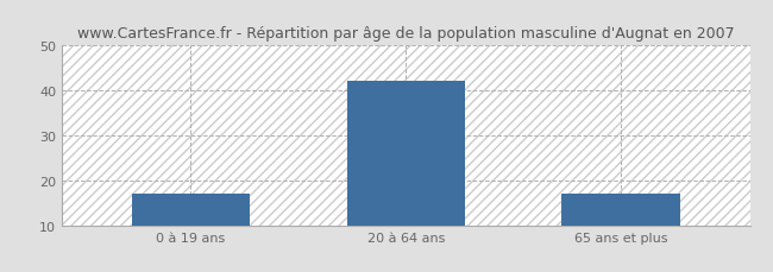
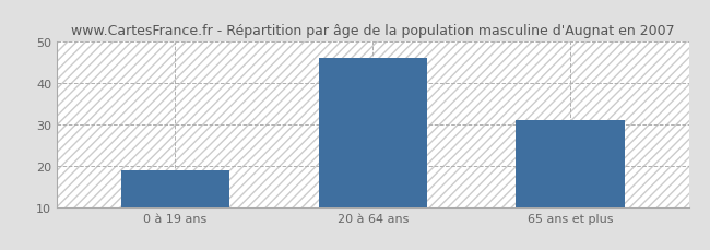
0 à 19 ans: 17 -> 19
20 à 64 ans: 42 -> 46
65 ans et plus: 17 -> 31
